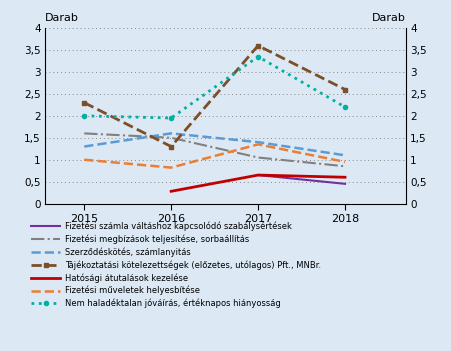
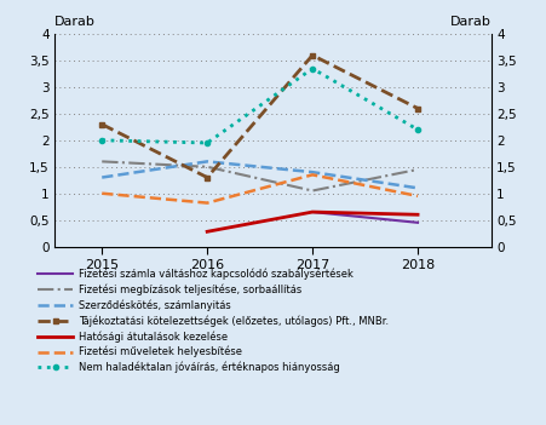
Fizetési megbízások teljesítése, sorbaállítás/2018: 0,85 -> 1,45
